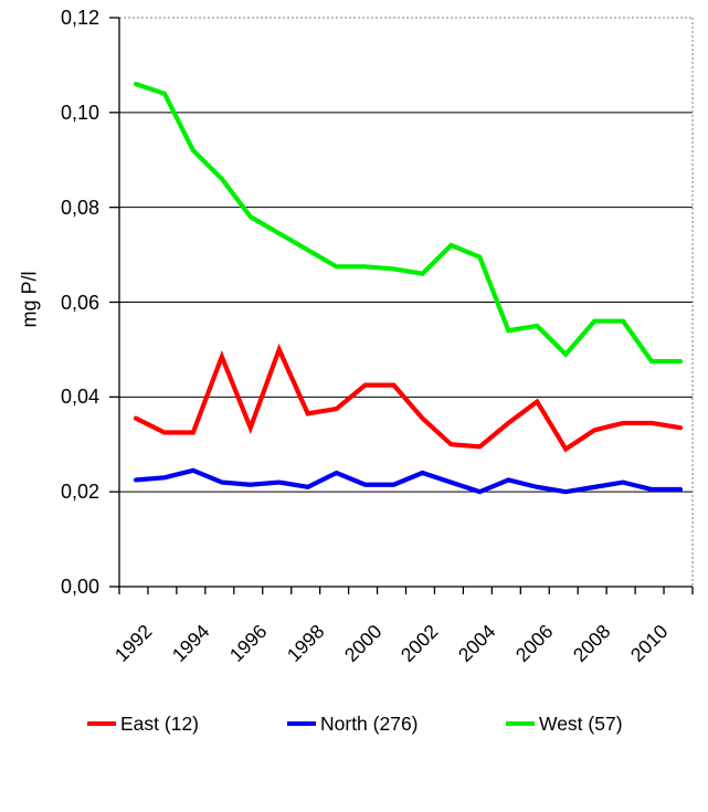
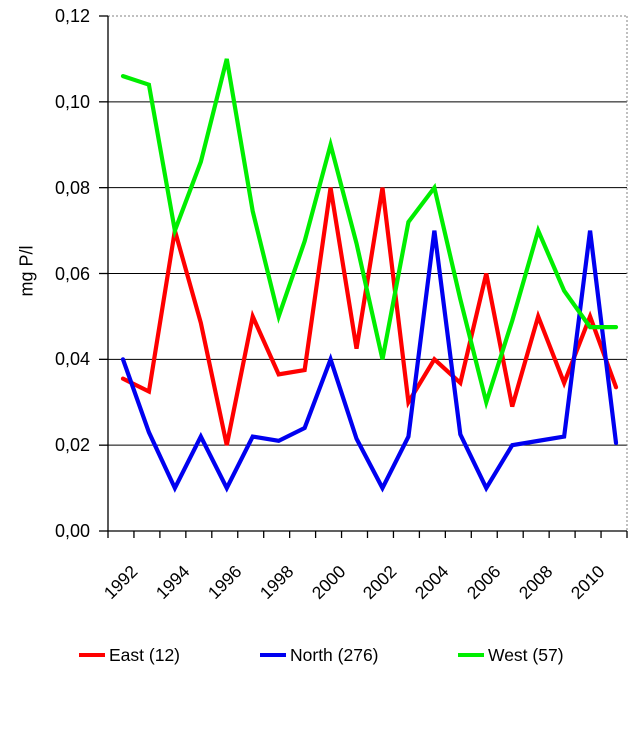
North (276)/1992: 0,02 -> 0,04
East (12)/1994: 0,03 -> 0,07
North (276)/1994: 0,02 -> 0,01
West (57)/1994: 0,09 -> 0,07
East (12)/1996: 0,03 -> 0,02
North (276)/1996: 0,02 -> 0,01
West (57)/1996: 0,08 -> 0,11
West (57)/1998: 0,07 -> 0,05
East (12)/2000: 0,04 -> 0,08
North (276)/2000: 0,02 -> 0,04
West (57)/2000: 0,07 -> 0,09
East (12)/2002: 0,04 -> 0,08
North (276)/2002: 0,02 -> 0,01
West (57)/2002: 0,07 -> 0,04
East (12)/2004: 0,03 -> 0,04
North (276)/2004: 0,02 -> 0,07
West (57)/2004: 0,07 -> 0,08
East (12)/2006: 0,04 -> 0,06
North (276)/2006: 0,02 -> 0,01
West (57)/2006: 0,06 -> 0,03
East (12)/2008: 0,03 -> 0,05
West (57)/2008: 0,06 -> 0,07
East (12)/2010: 0,03 -> 0,05
North (276)/2010: 0,02 -> 0,07
